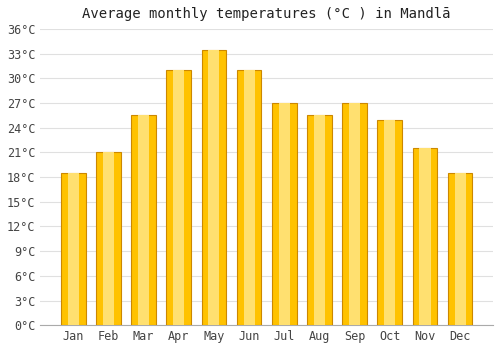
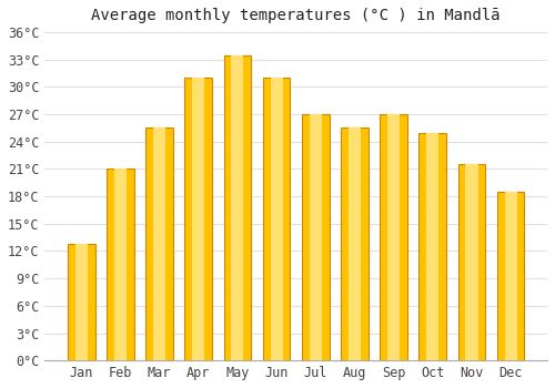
Jan: 18.5°C -> 12.8°C
